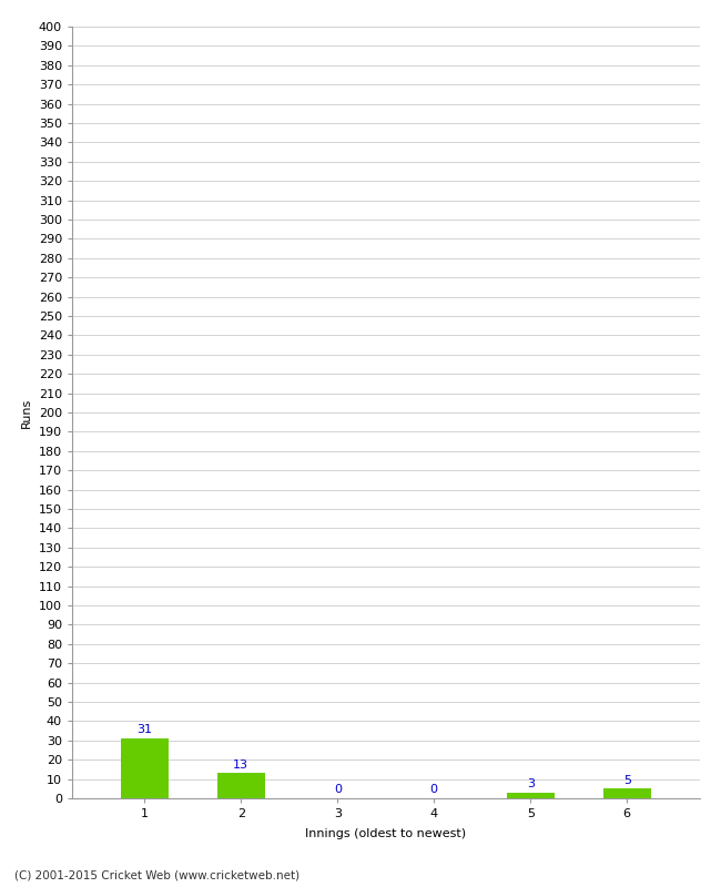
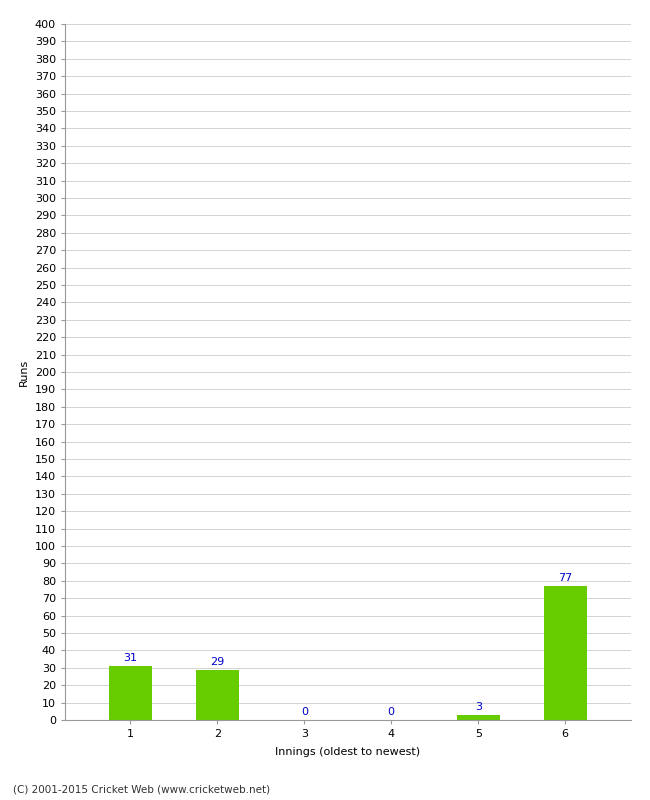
2: 13 -> 29
6: 5 -> 77
